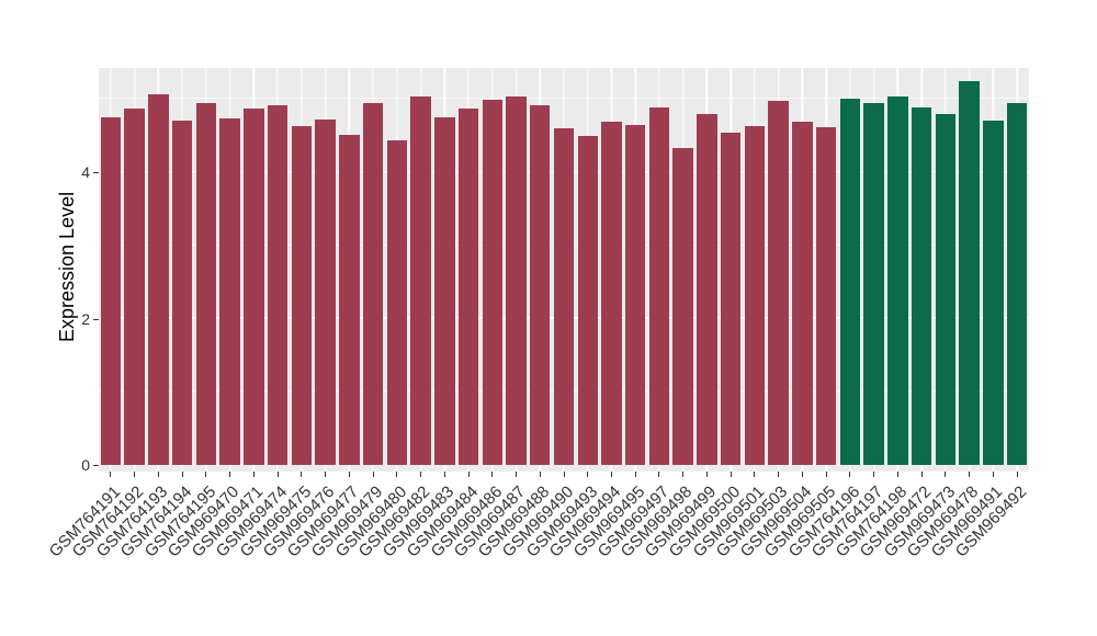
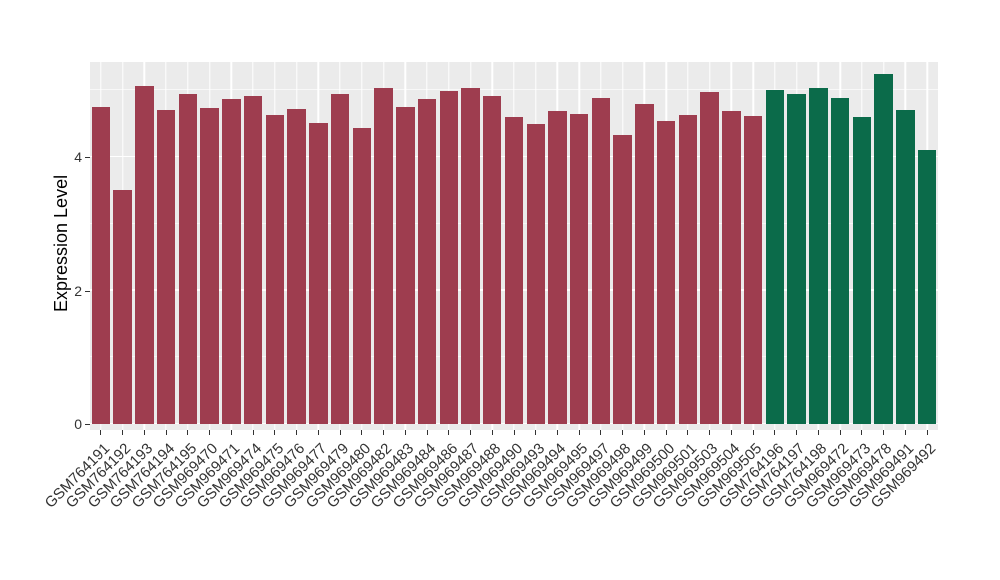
GSM764192: 4.9 -> 3.5
GSM969473: 4.8 -> 4.6
GSM969492: 4.9 -> 4.1
